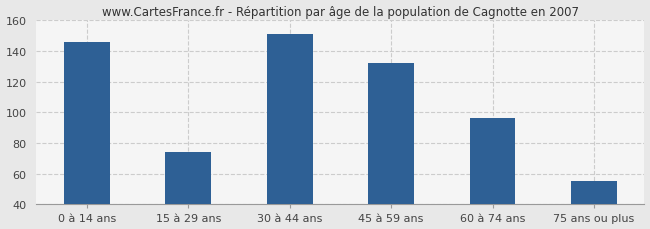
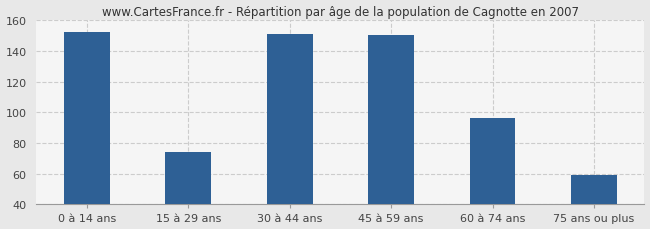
0 à 14 ans: 146 -> 152
45 à 59 ans: 132 -> 150
75 ans ou plus: 55 -> 59
